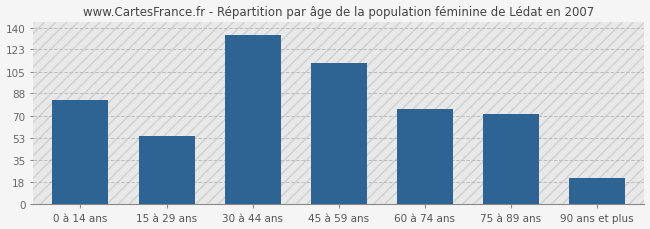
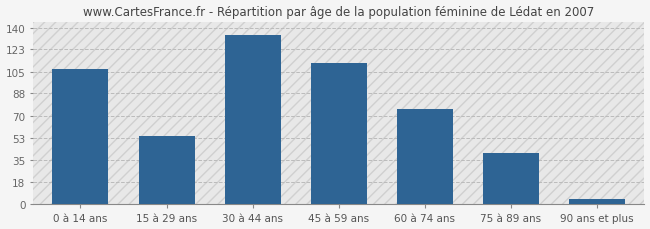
0 à 14 ans: 83 -> 107
75 à 89 ans: 72 -> 41
90 ans et plus: 21 -> 4
